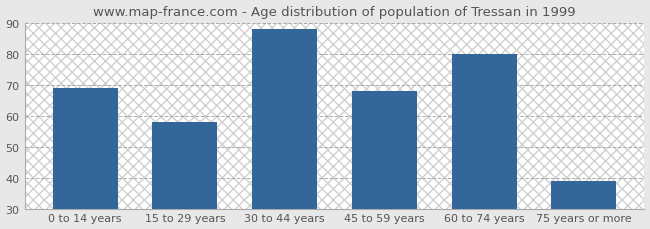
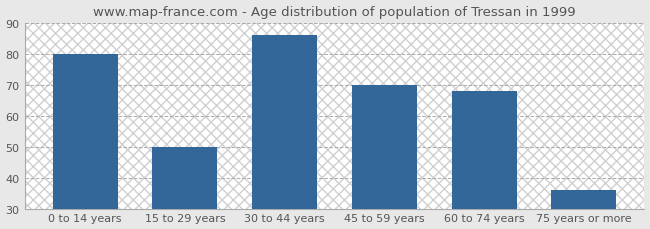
0 to 14 years: 69 -> 80
15 to 29 years: 58 -> 50
30 to 44 years: 88 -> 86
45 to 59 years: 68 -> 70
60 to 74 years: 80 -> 68
75 years or more: 39 -> 36
